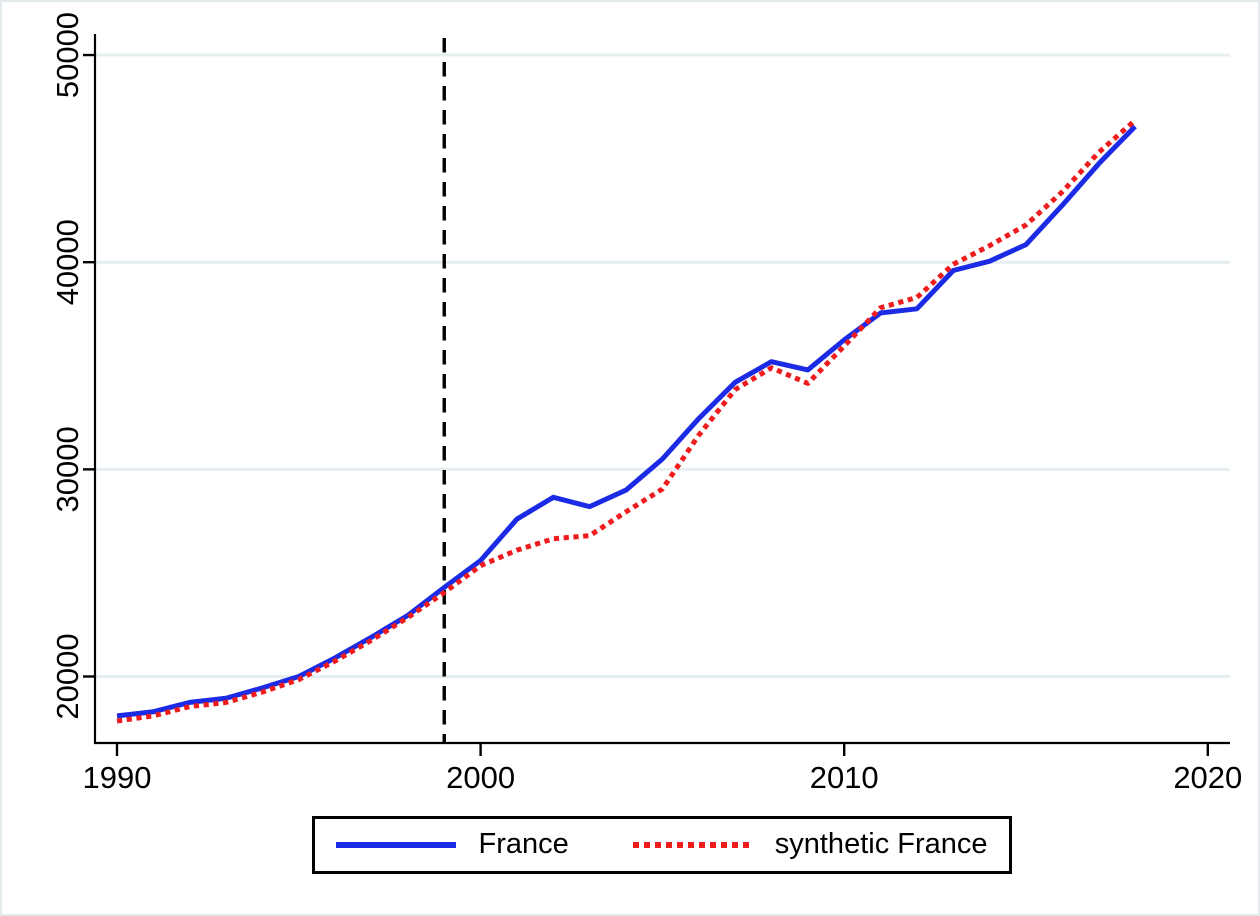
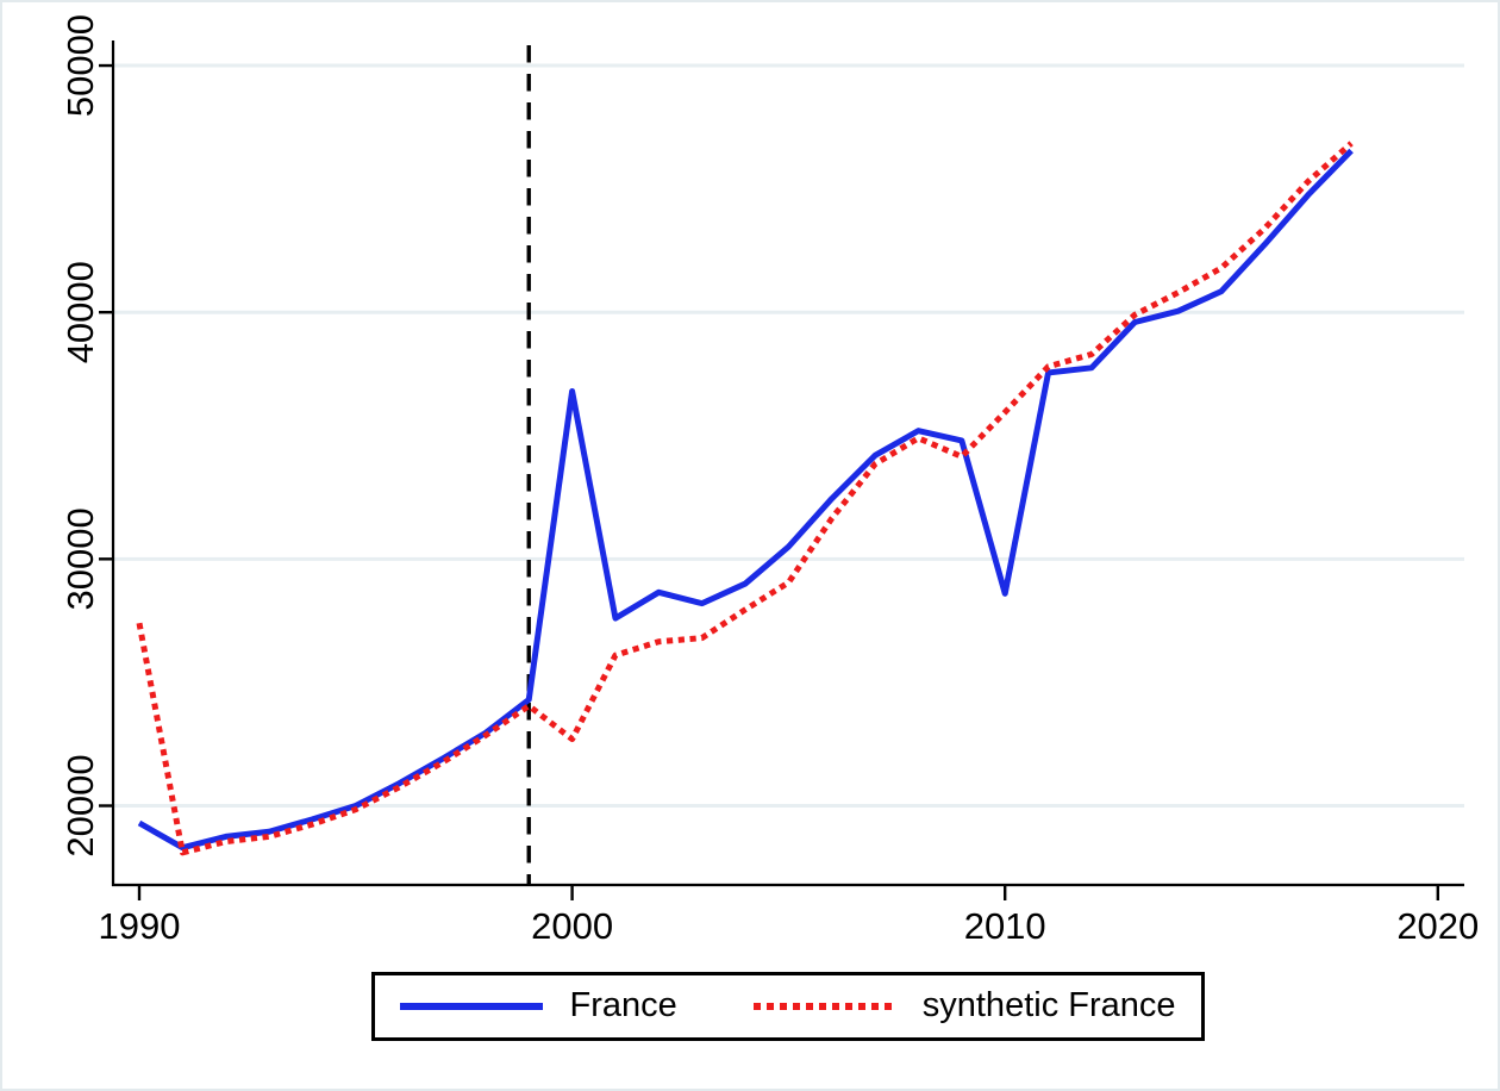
France/1990: 18100 -> 19300
synthetic France/1990: 17800 -> 27400
France/2000: 25600 -> 36800
synthetic France/2000: 25400 -> 22700
France/2010: 36200 -> 28600
